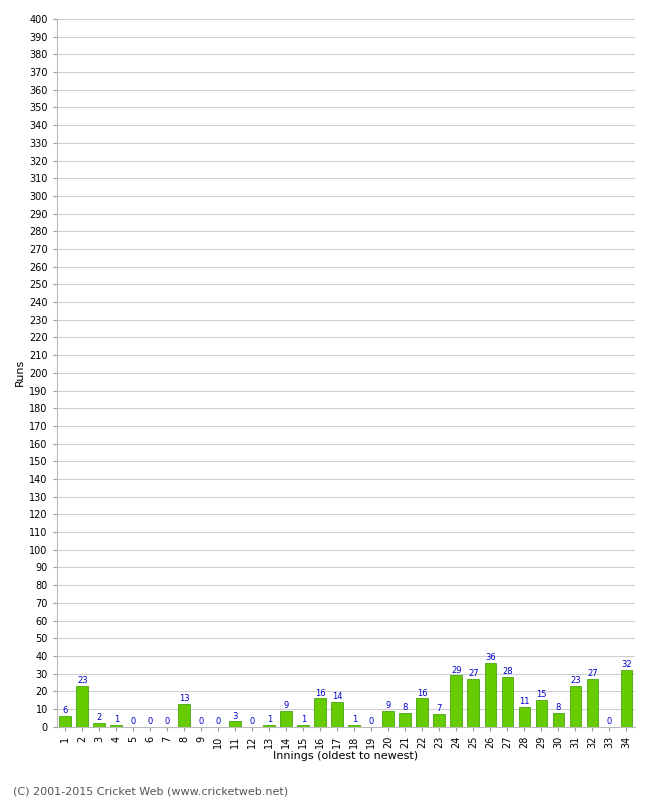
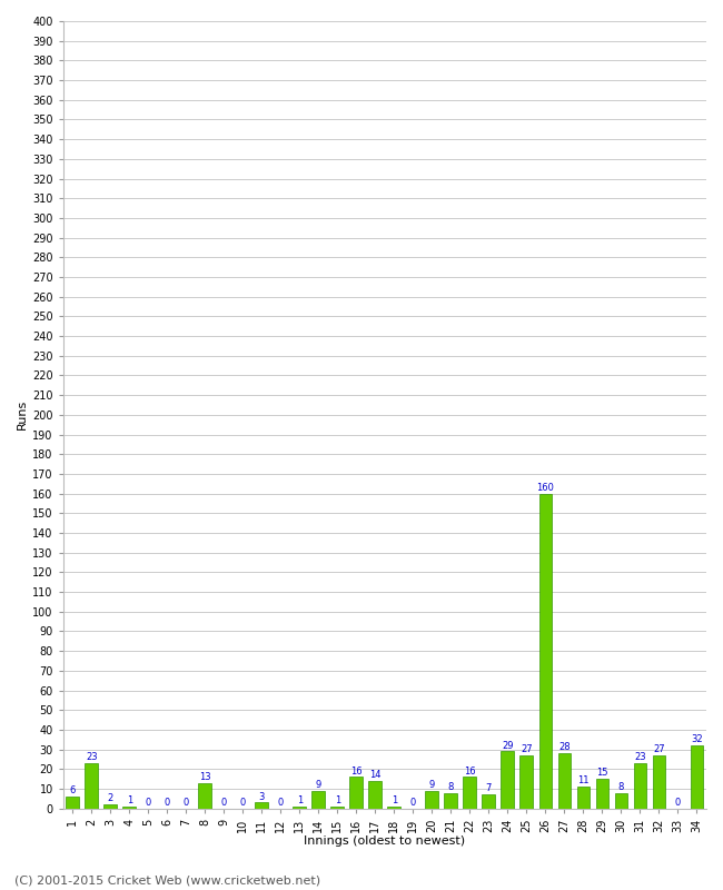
26: 36 -> 160
